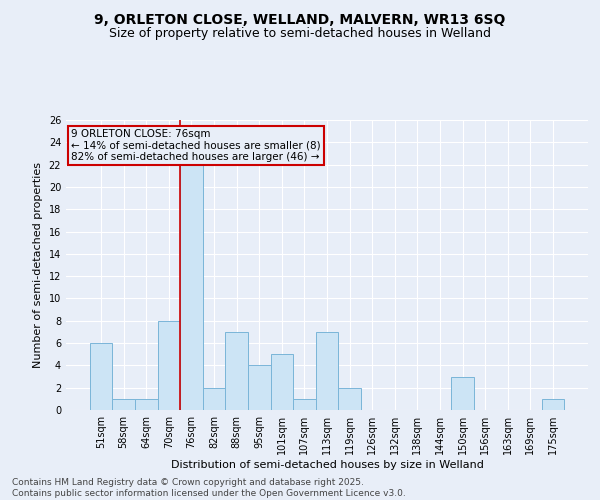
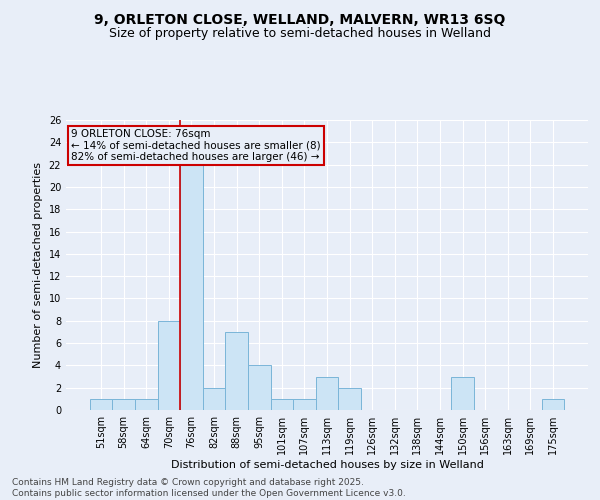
51sqm: 6 -> 1
101sqm: 5 -> 1
113sqm: 7 -> 3
